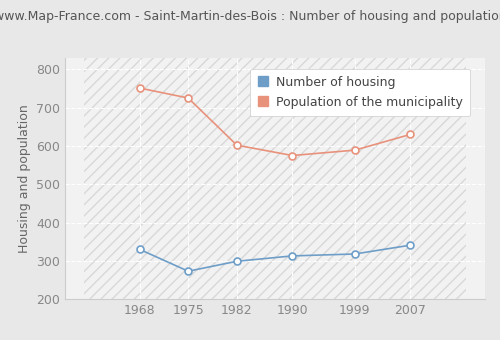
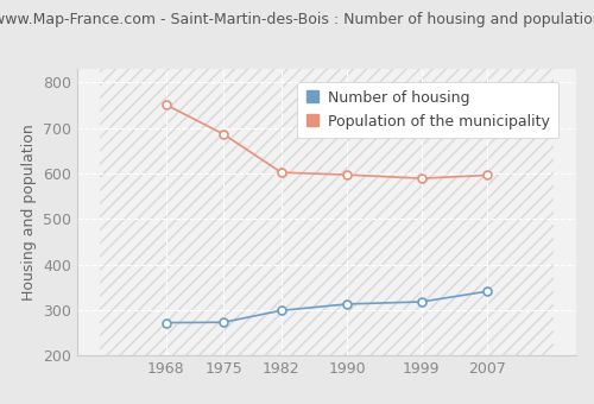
Number of housing/1968: 330 -> 272
Population of the municipality/1975: 725 -> 686
Population of the municipality/1990: 575 -> 597
Population of the municipality/2007: 630 -> 596
